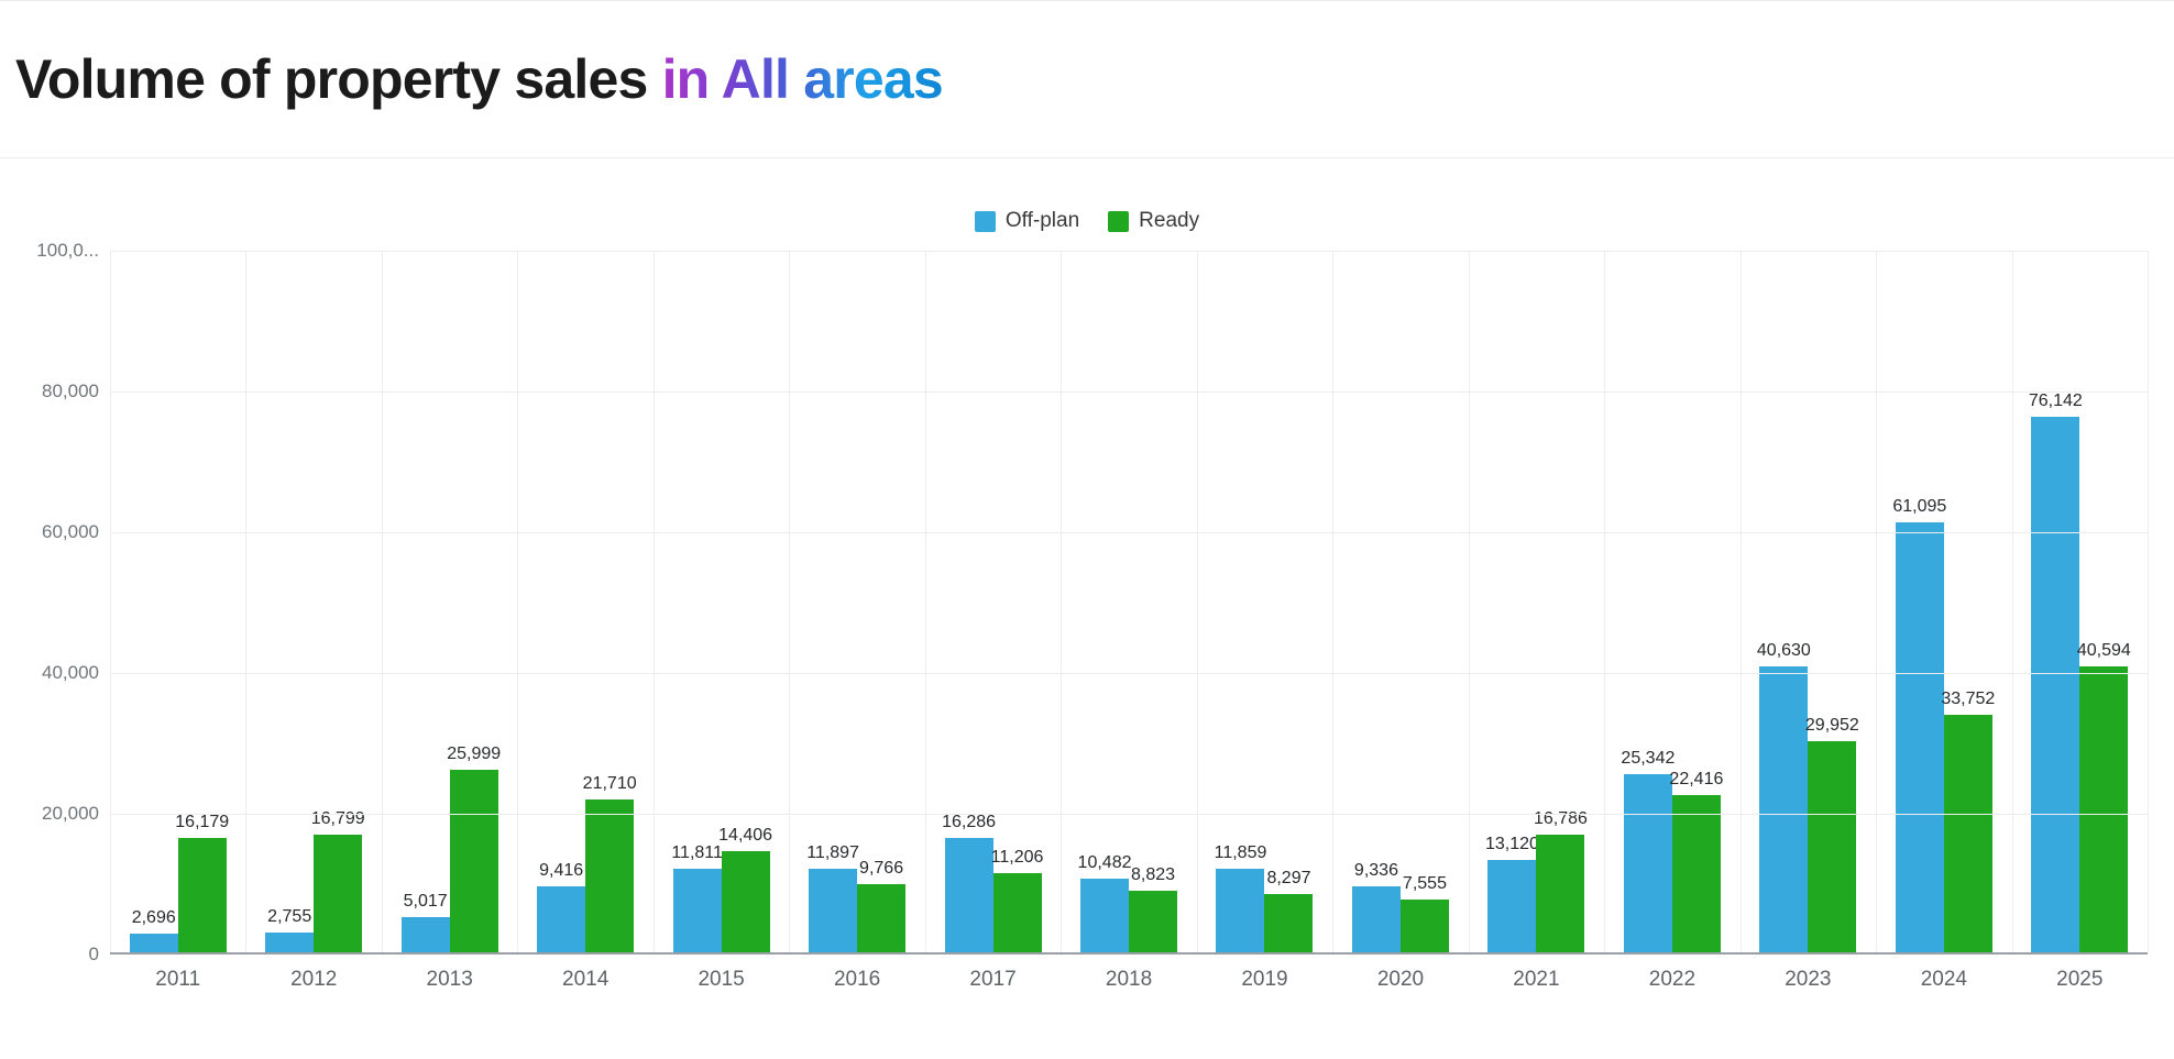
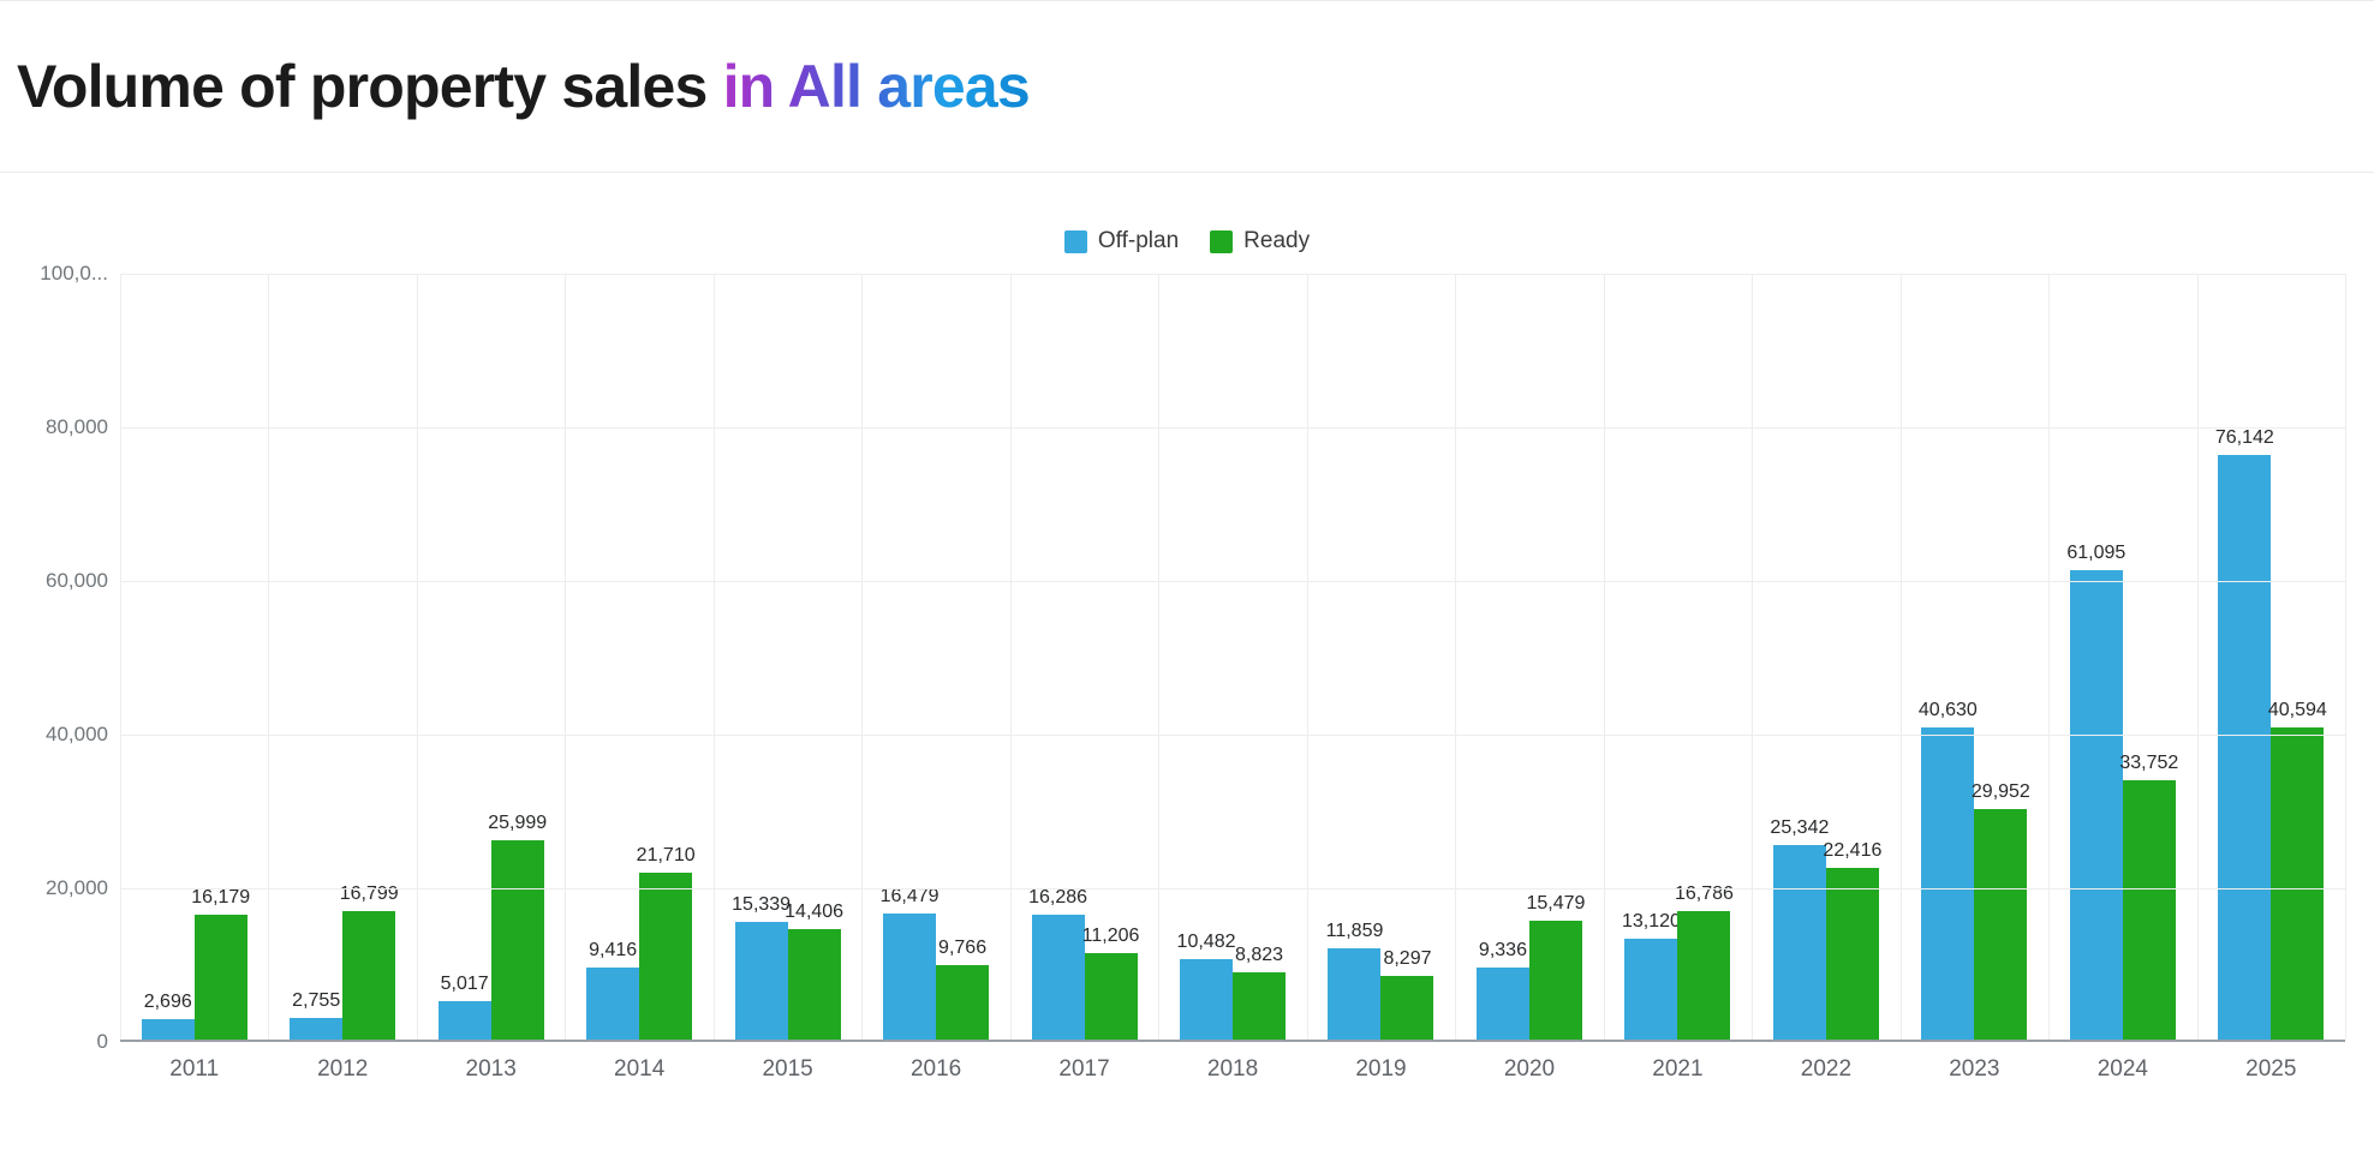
Off-plan/2015: 11,811 -> 15,339
Off-plan/2016: 11,897 -> 16,479
Ready/2020: 7,555 -> 15,479
